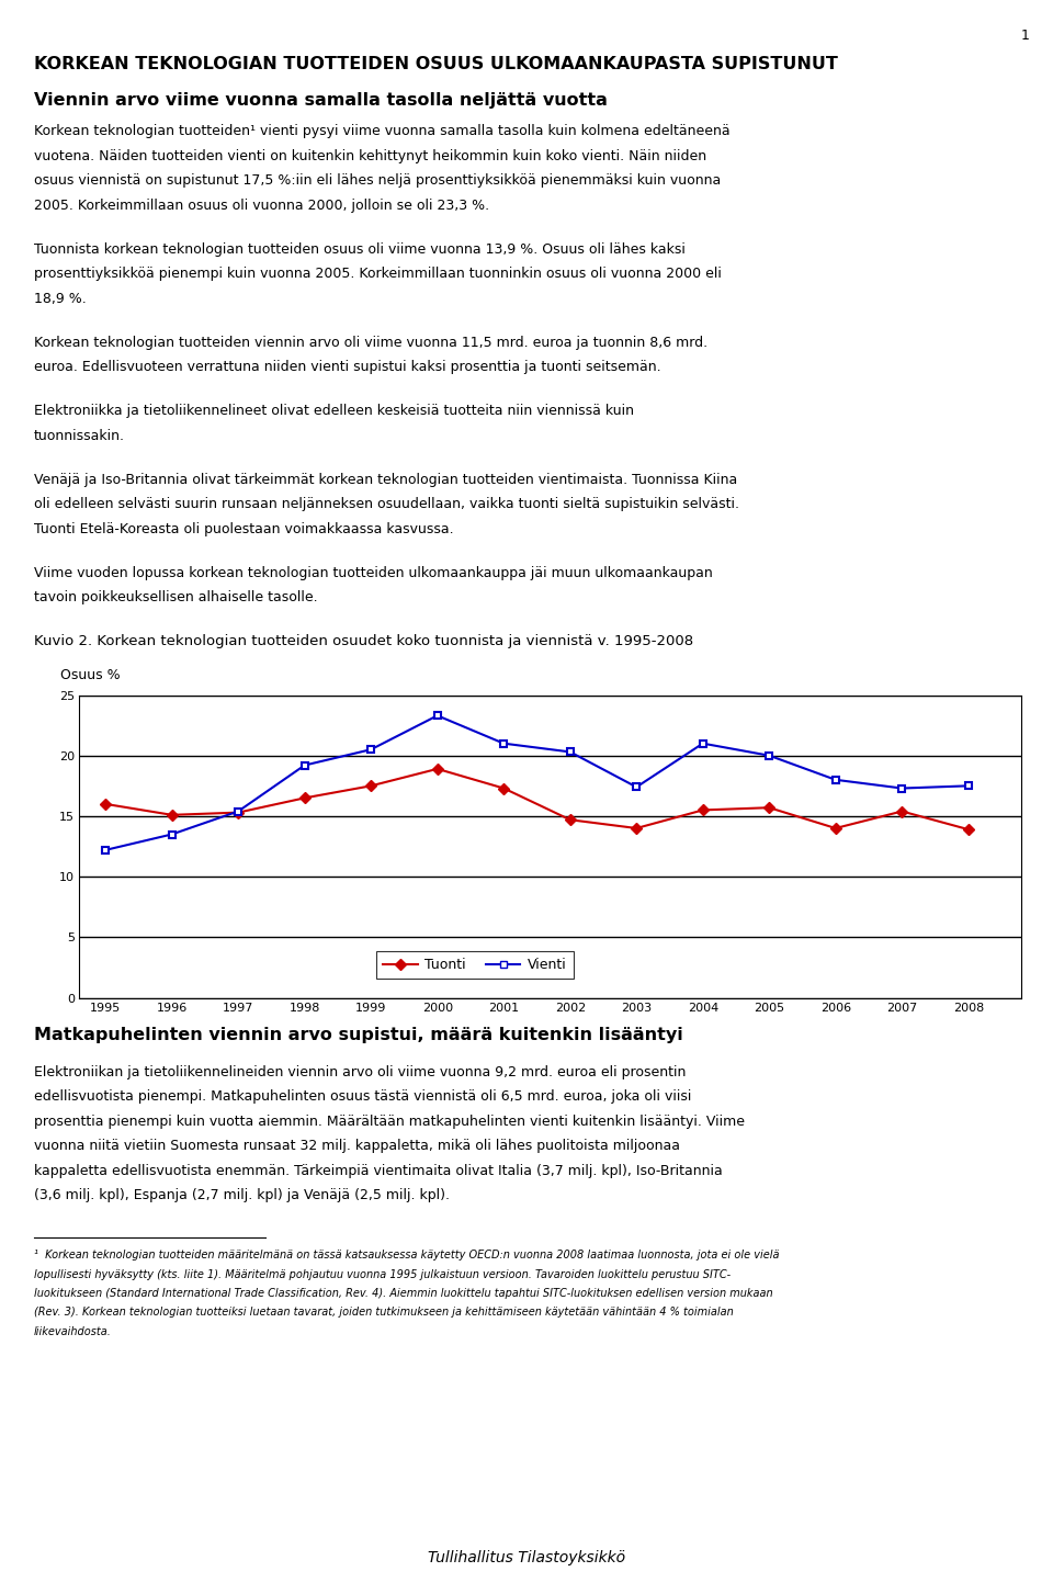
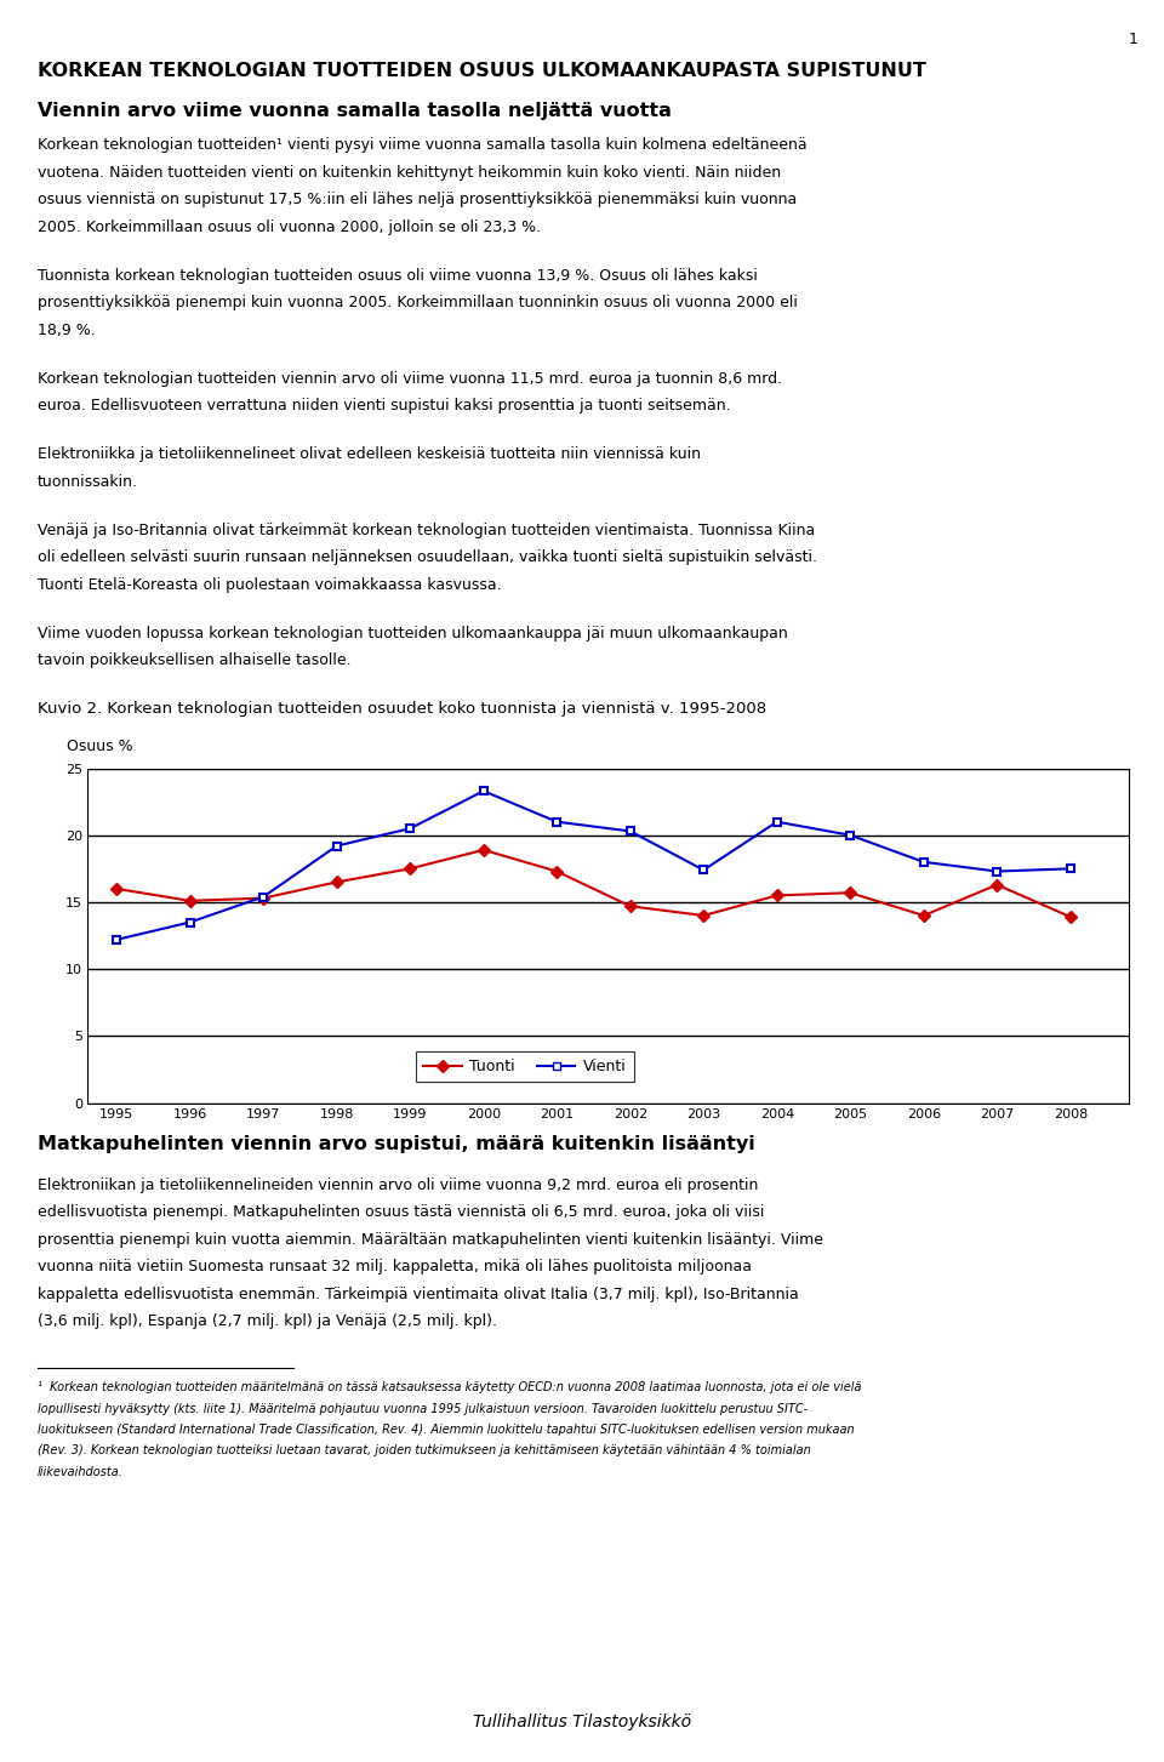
Tuonti/2007: 15.4 -> 16.3
